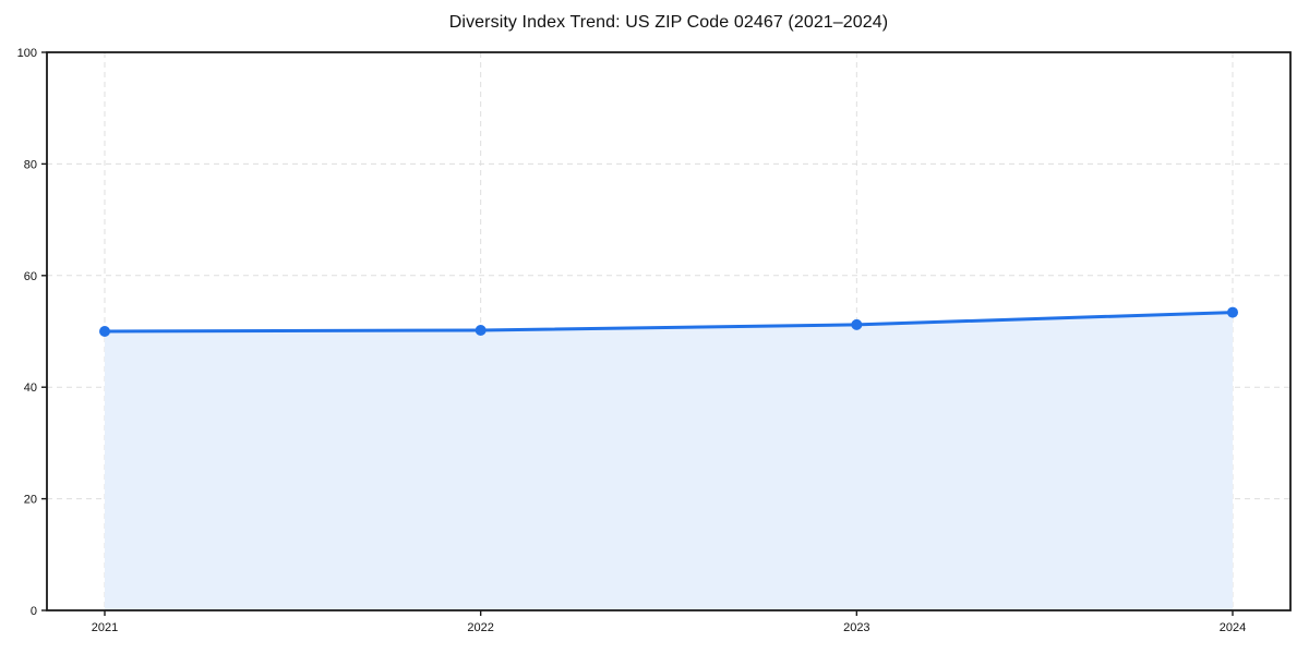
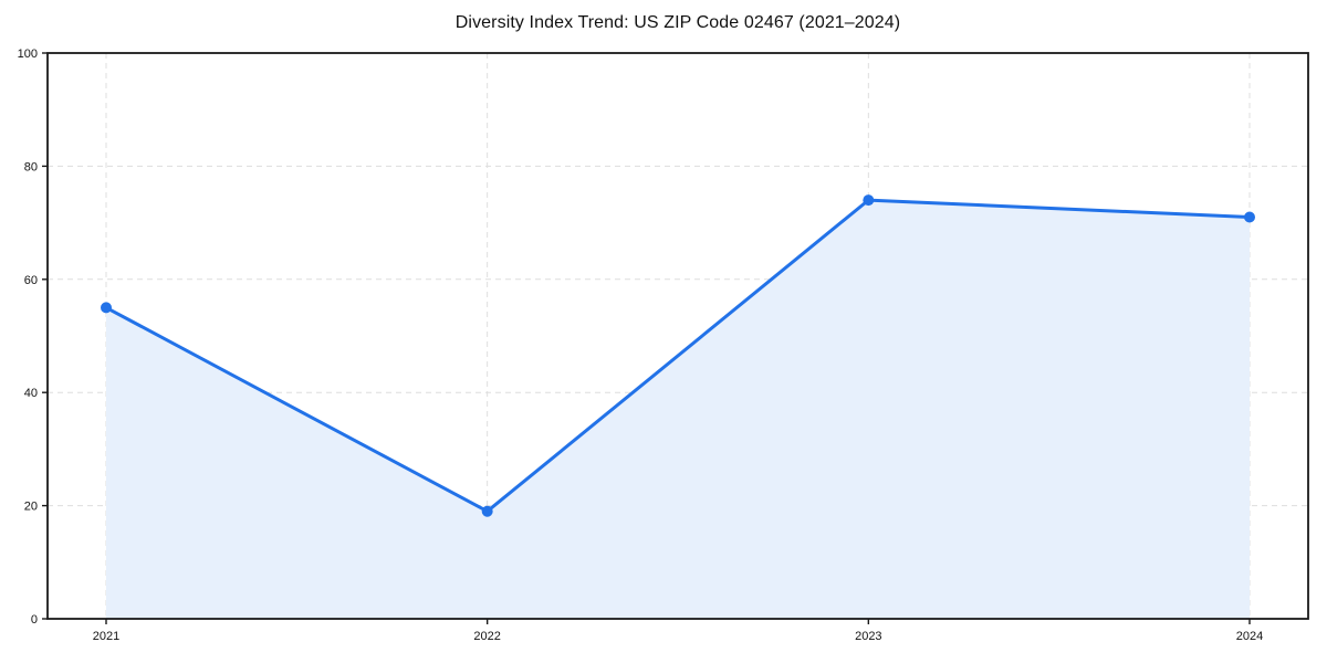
2021: 50 -> 55
2022: 50 -> 19
2023: 51 -> 74
2024: 53 -> 71
